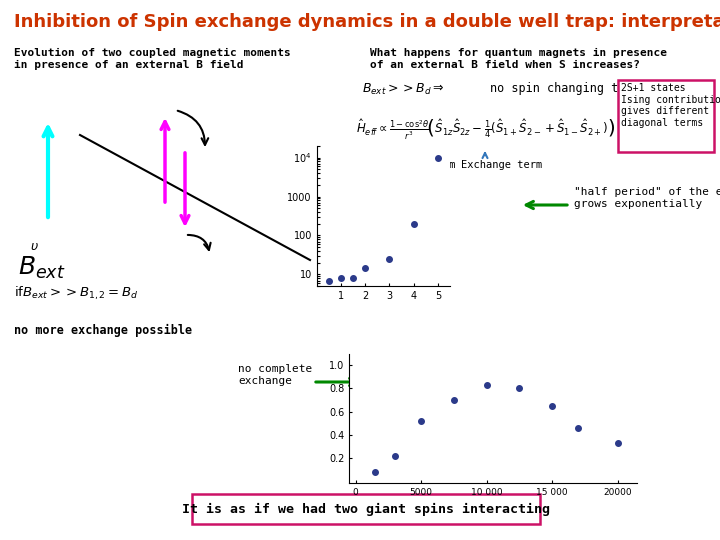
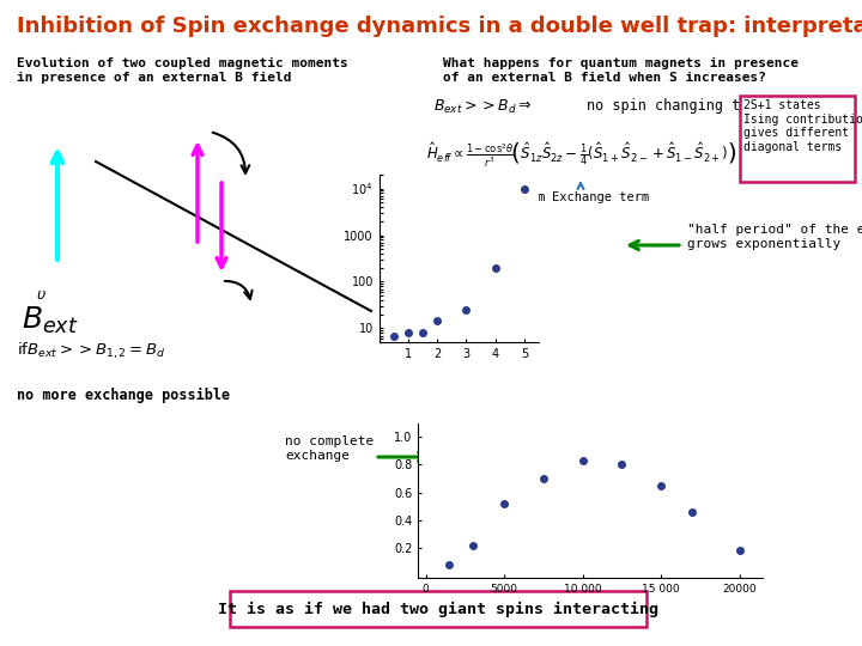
20000: 0.33 -> 0.18
